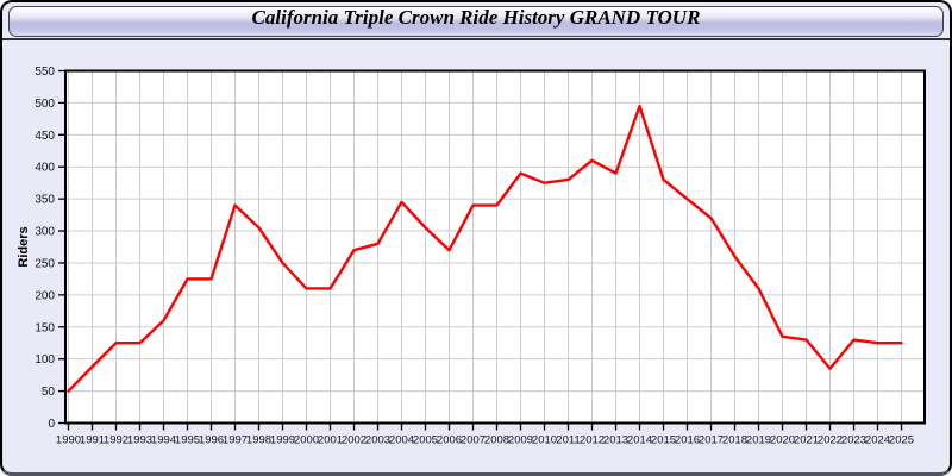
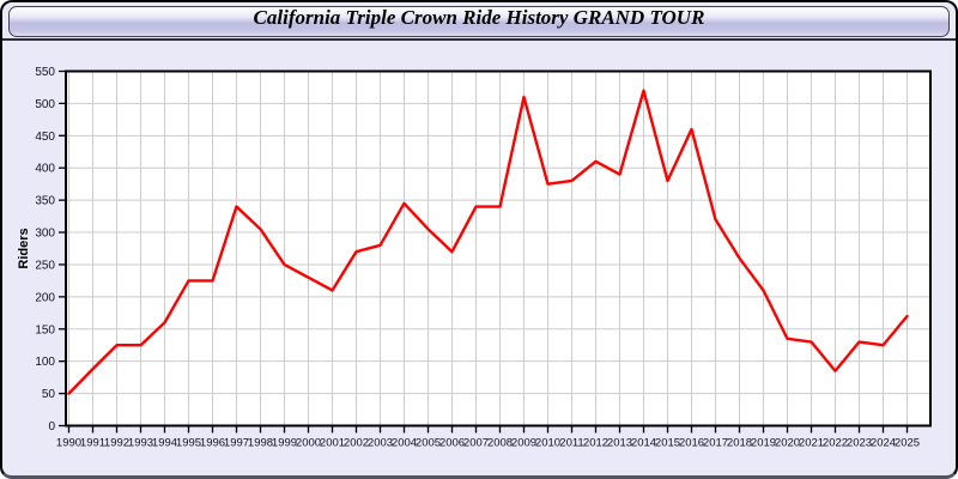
2000: 210 -> 230
2009: 390 -> 510
2014: 500 -> 520
2016: 350 -> 460
2025: 120 -> 170
